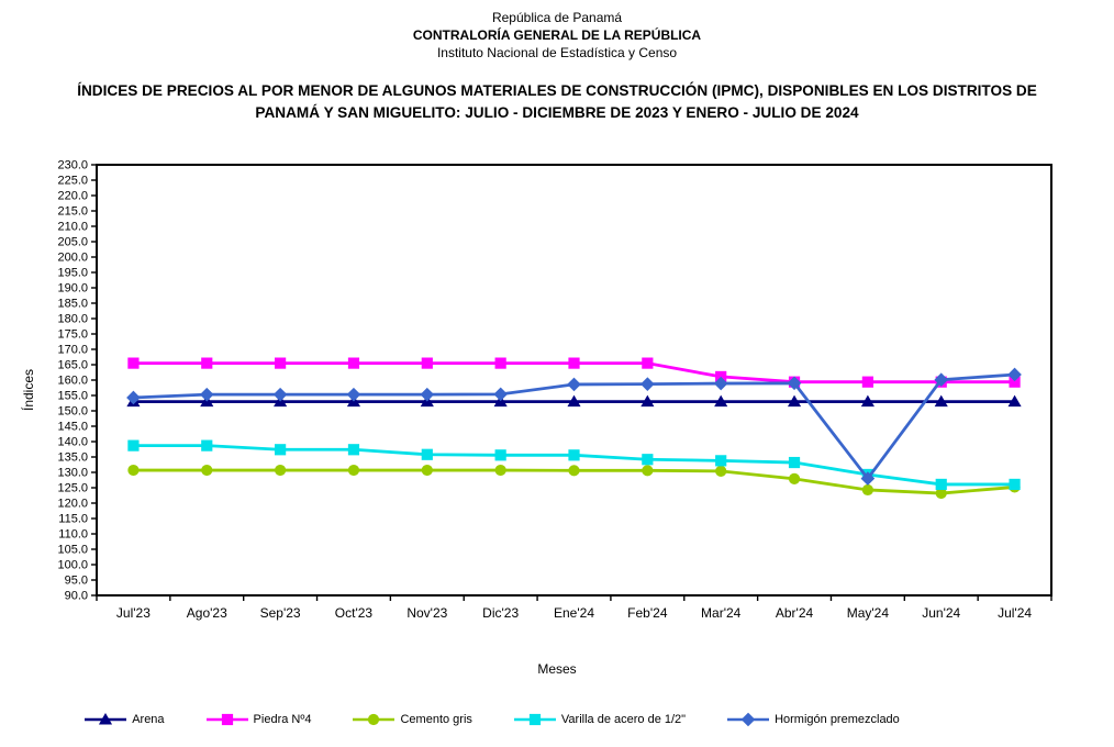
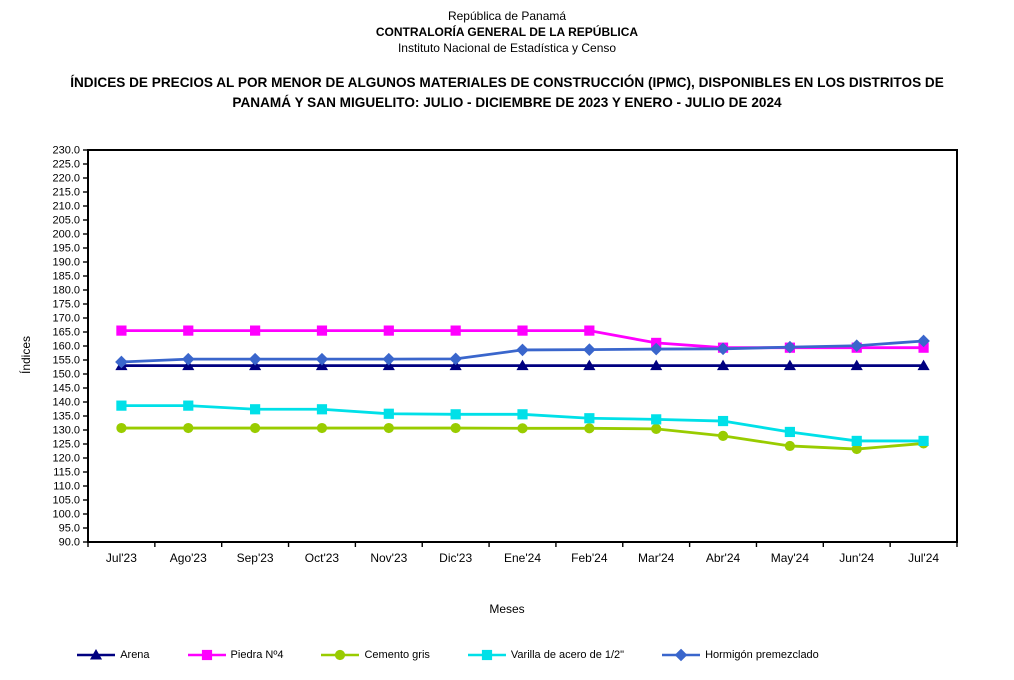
Hormigón premezclado/May'24: 128 -> 160
